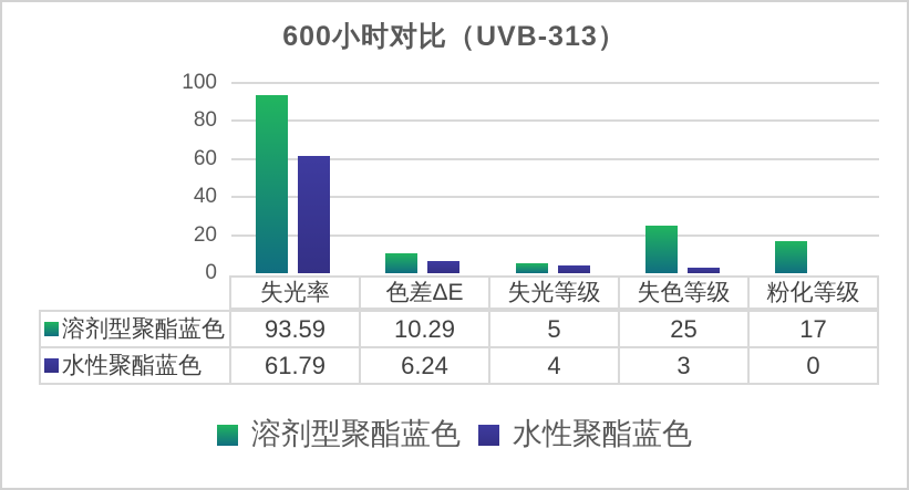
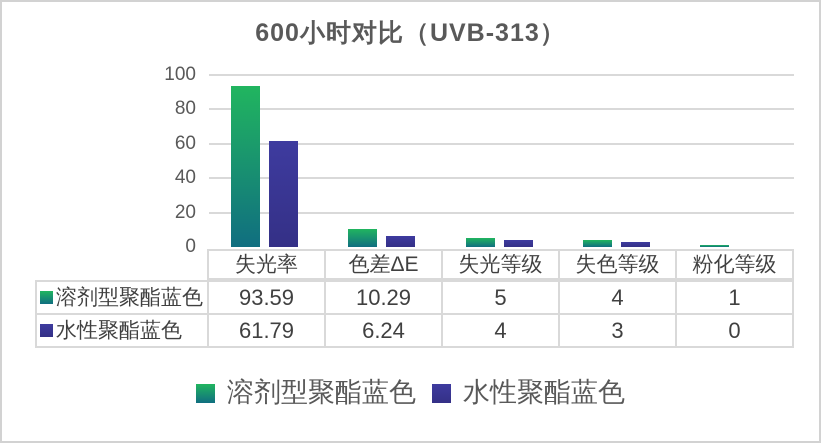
溶剂型聚酯蓝色/失色等级: 25 -> 4
溶剂型聚酯蓝色/粉化等级: 17 -> 1
